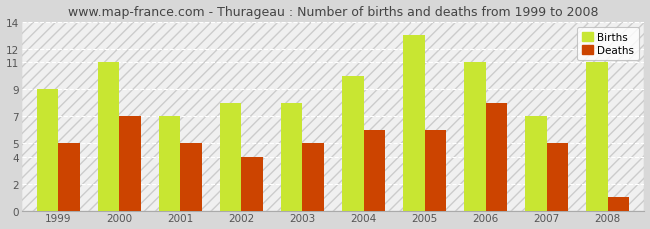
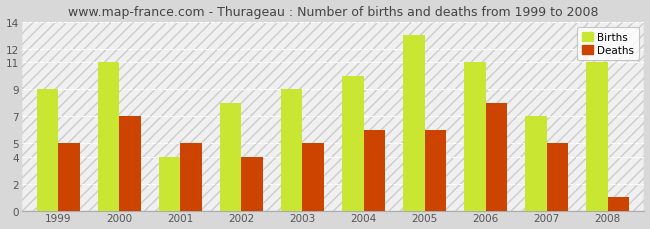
Births/2001: 7 -> 4
Births/2003: 8 -> 9
